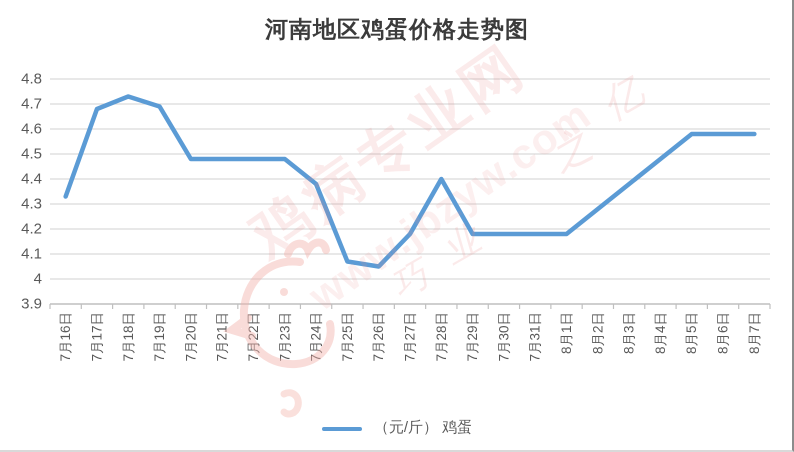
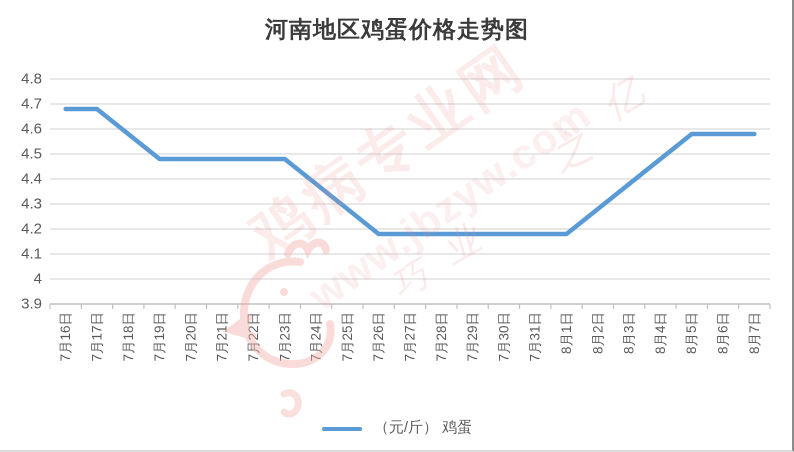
7月16日: 4.33 -> 4.68
7月18日: 4.73 -> 4.58
7月19日: 4.69 -> 4.48
7月25日: 4.07 -> 4.28
7月26日: 4.05 -> 4.18
7月28日: 4.40 -> 4.18
